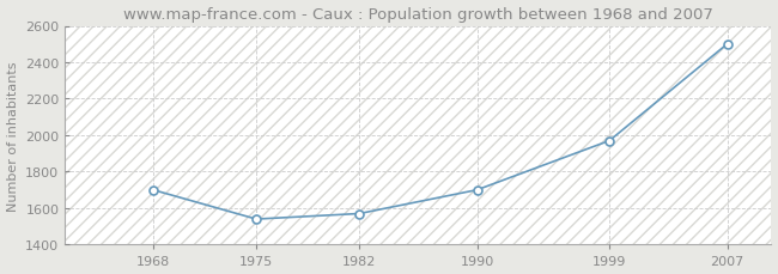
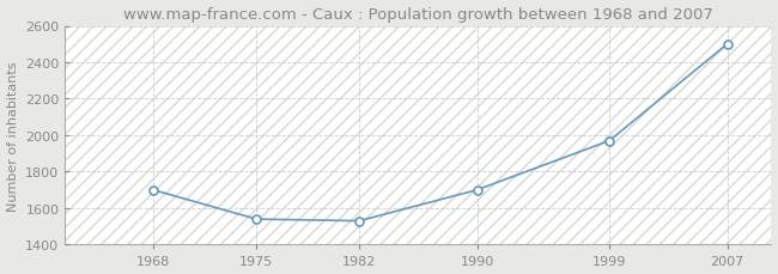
1982: 1570 -> 1530
